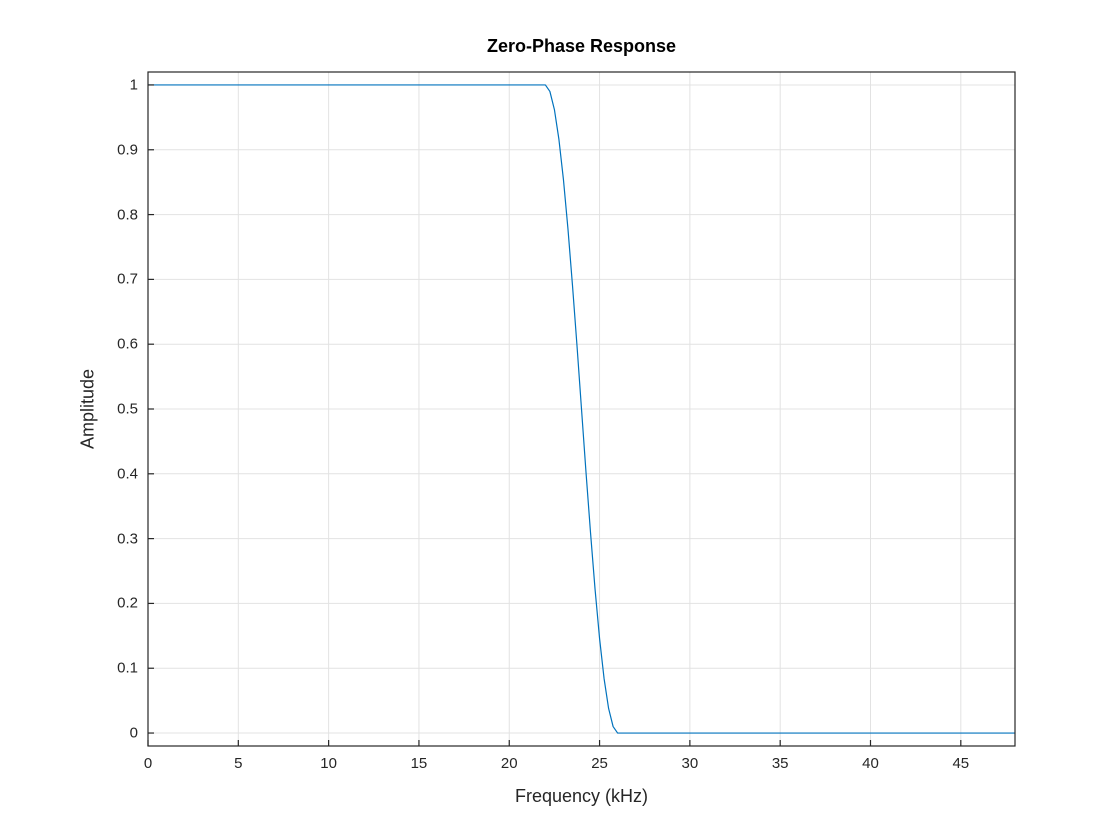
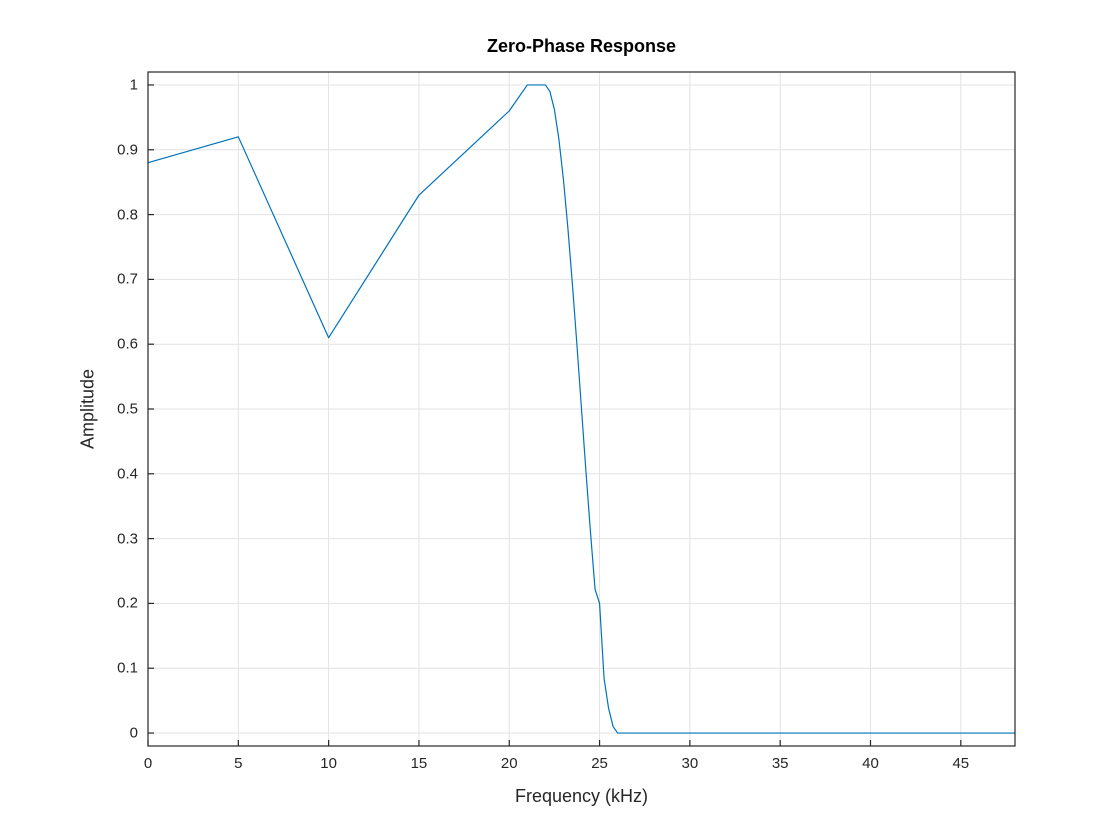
0: 1.00 -> 0.88
5: 1.00 -> 0.92
10: 1.00 -> 0.61
15: 1.00 -> 0.83
20: 1.00 -> 0.96
25: 0.15 -> 0.20
